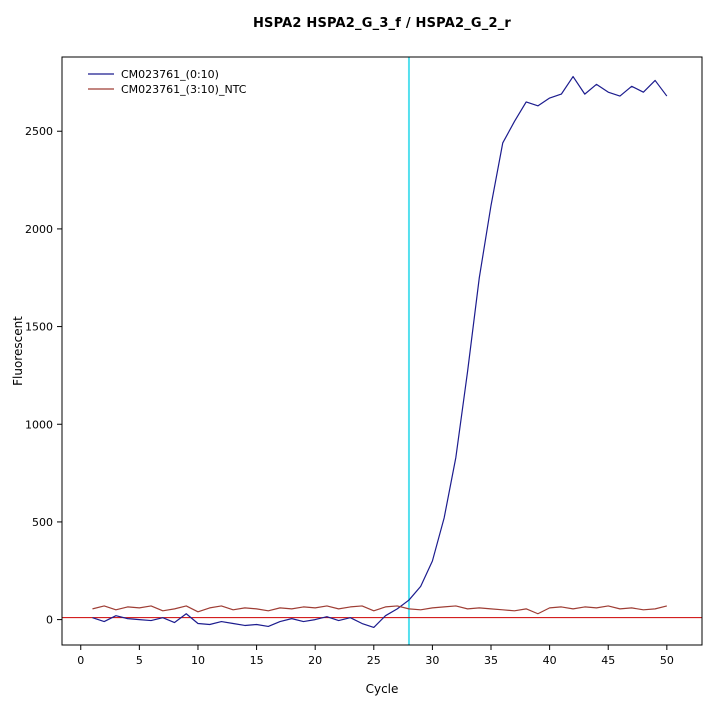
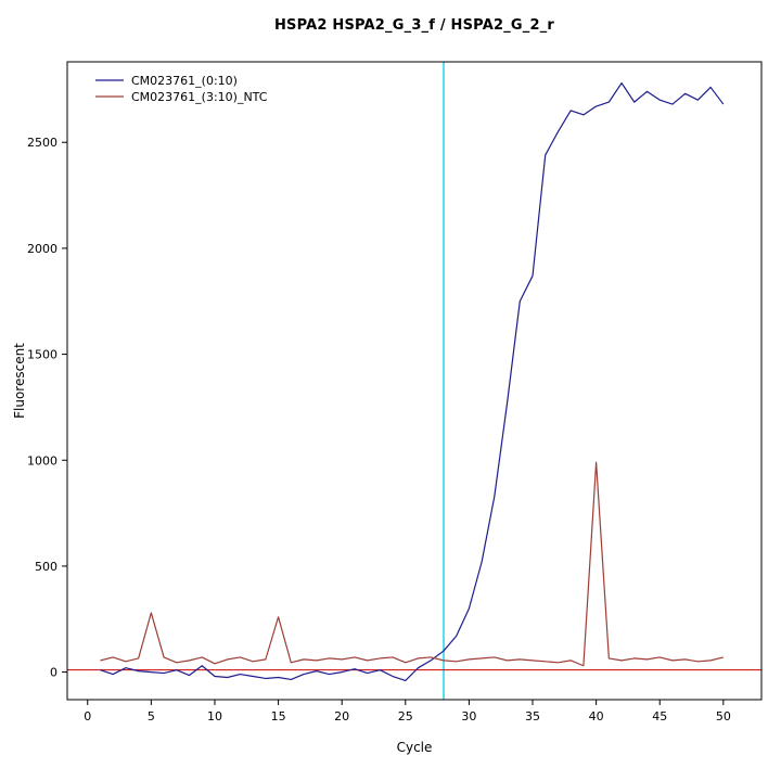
CM023761_(3:10)_NTC/5: 60 -> 280
CM023761_(3:10)_NTC/15: 60 -> 260
CM023761_(0:10)/35: 2120 -> 1870
CM023761_(3:10)_NTC/40: 60 -> 990
